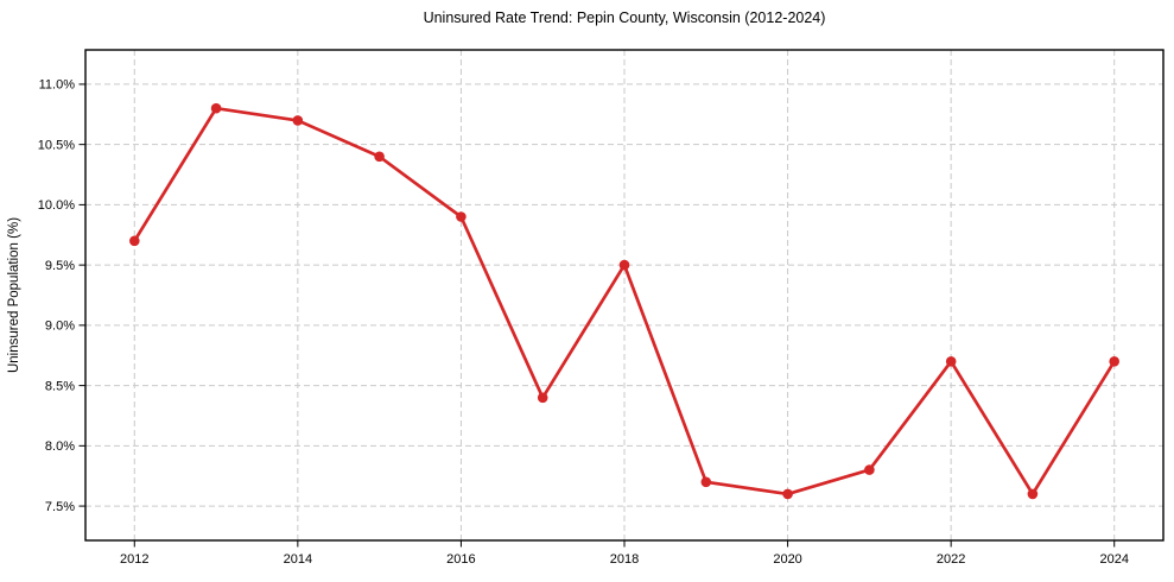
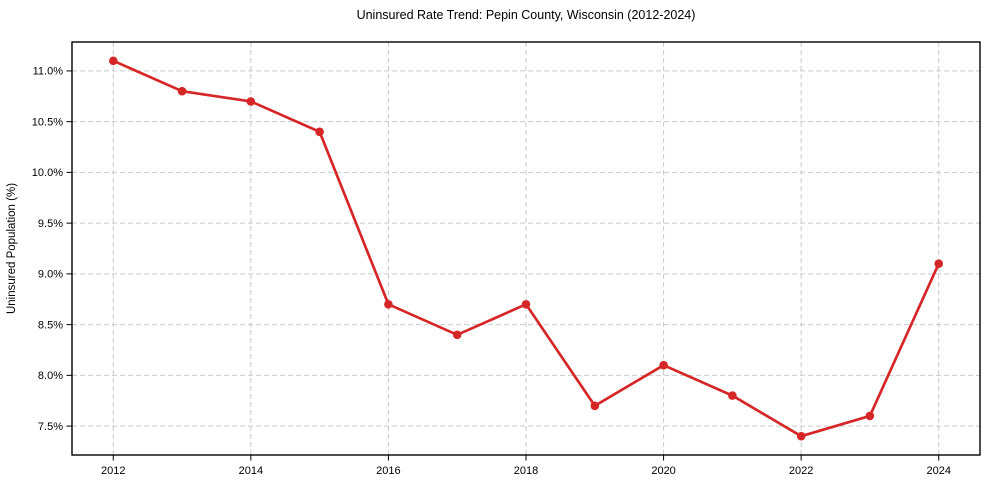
2012: 9.7% -> 11.1%
2016: 9.9% -> 8.7%
2018: 9.5% -> 8.7%
2020: 7.6% -> 8.1%
2022: 8.7% -> 7.4%
2024: 8.7% -> 9.1%
